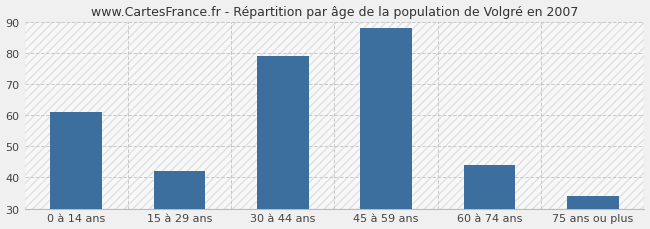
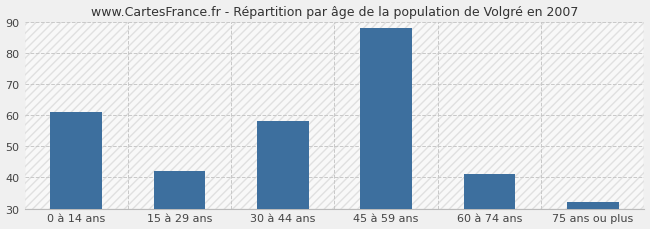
30 à 44 ans: 79 -> 58
60 à 74 ans: 44 -> 41
75 ans ou plus: 34 -> 32
